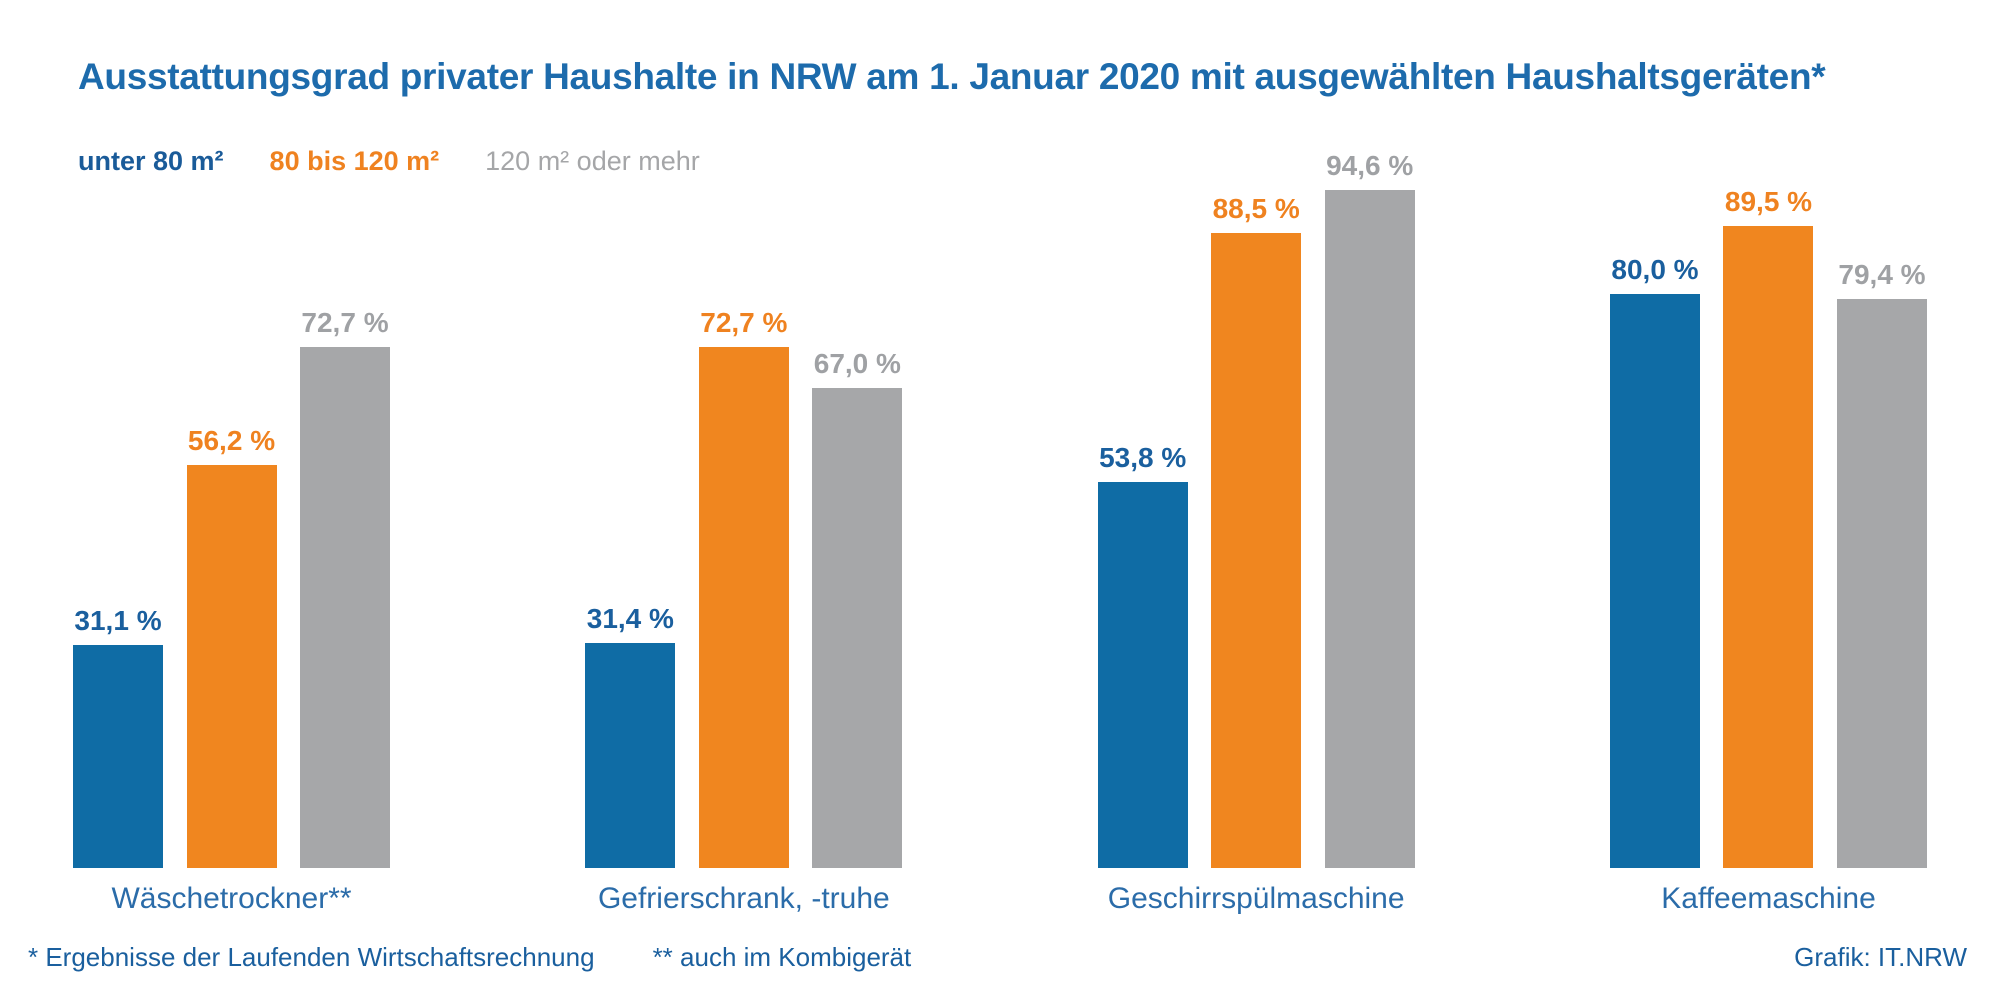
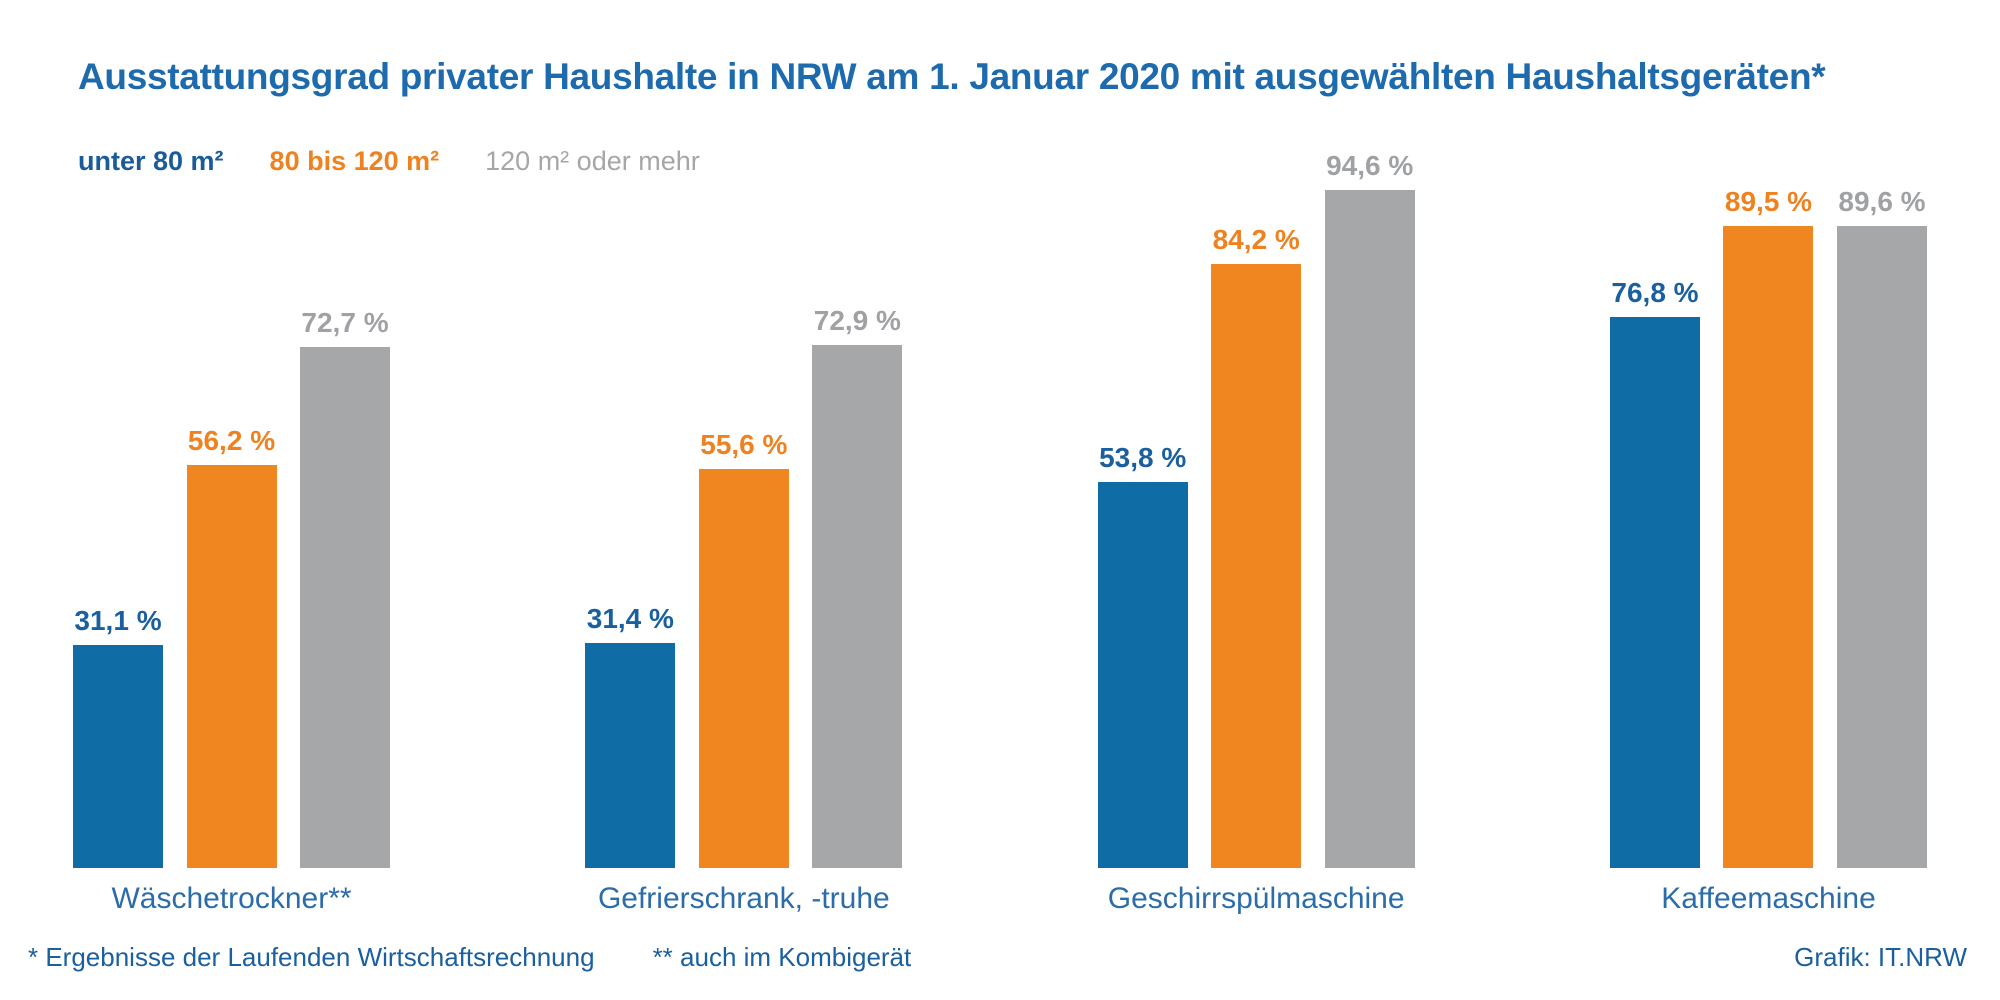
80 bis 120 m²/Gefrierschrank, -truhe: 72,7 -> 55,6
120 m² oder mehr/Gefrierschrank, -truhe: 67,0 -> 72,9
80 bis 120 m²/Geschirrspülmaschine: 88,5 -> 84,2
unter 80 m²/Kaffeemaschine: 80,0 -> 76,8
120 m² oder mehr/Kaffeemaschine: 79,4 -> 89,6
